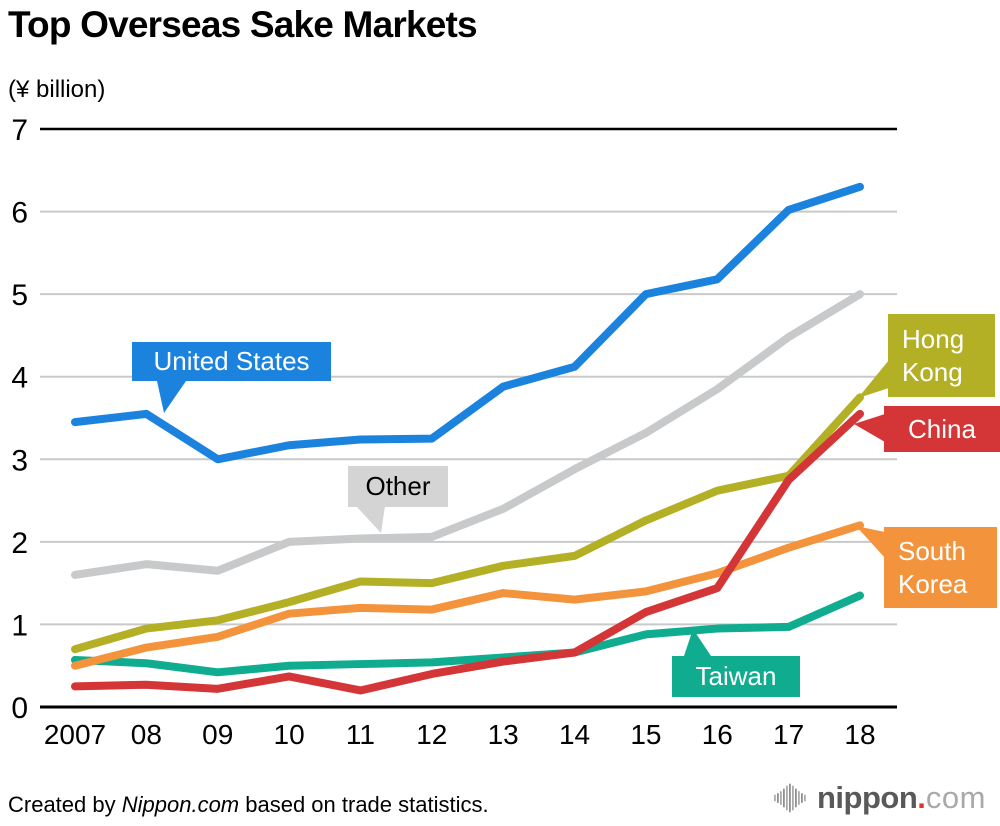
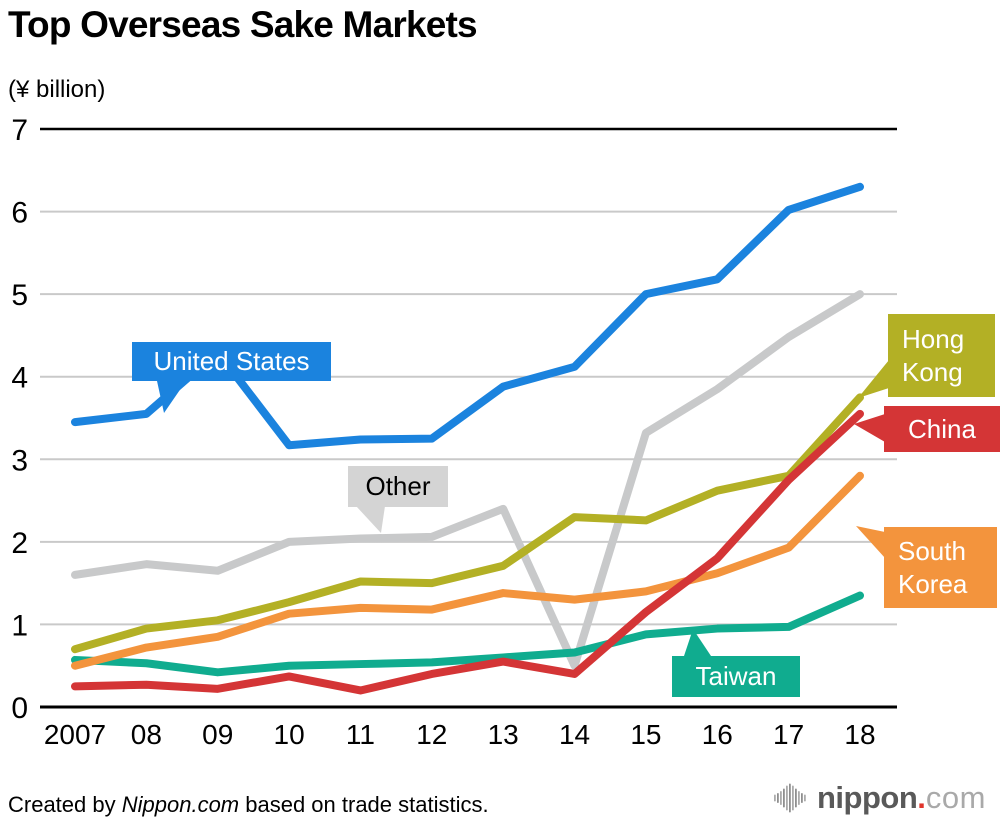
United States/09: 3.0 -> 4.3
Other/14: 2.9 -> 0.5
Hong Kong/14: 1.8 -> 2.3
China/14: 0.7 -> 0.4
China/16: 1.4 -> 1.8
South Korea/18: 2.2 -> 2.8
